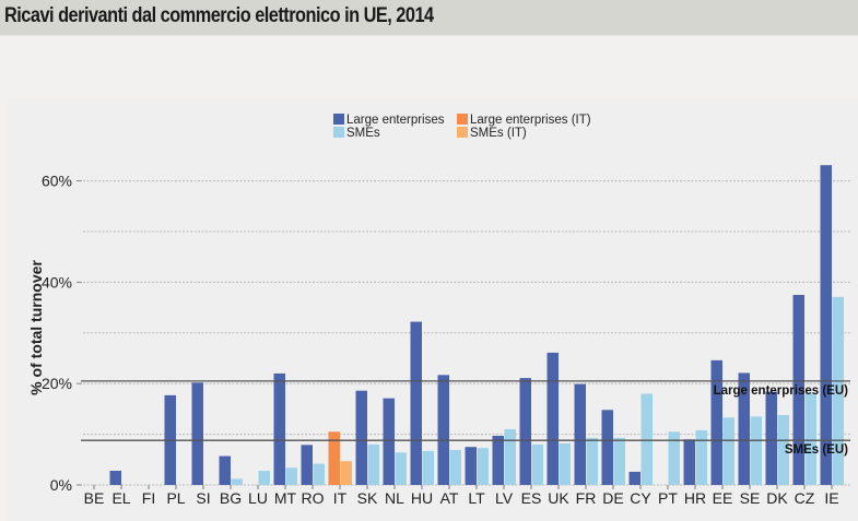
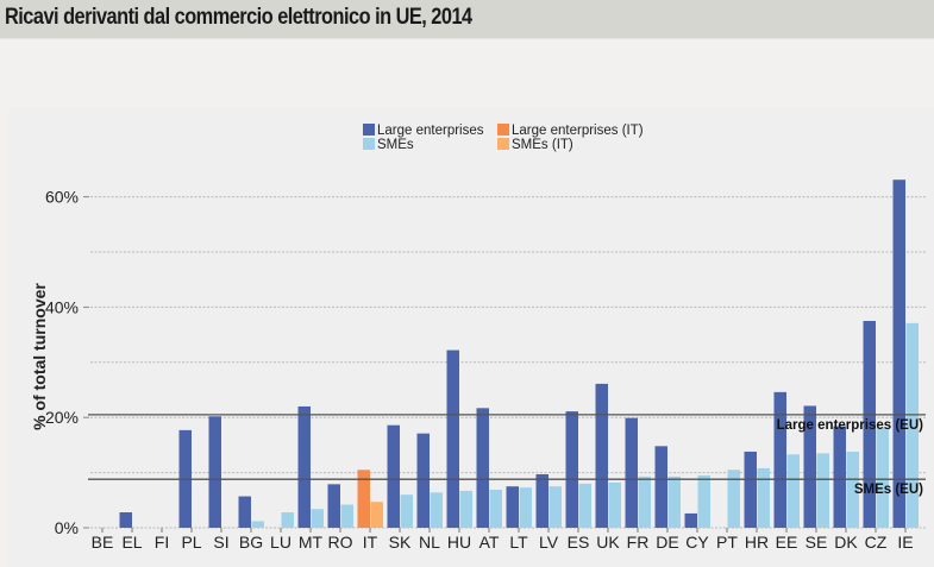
SMEs/SK: 8% -> 6%
SMEs/LV: 11% -> 8%
SMEs/CY: 18% -> 10%
Large enterprises/HR: 9% -> 14%
